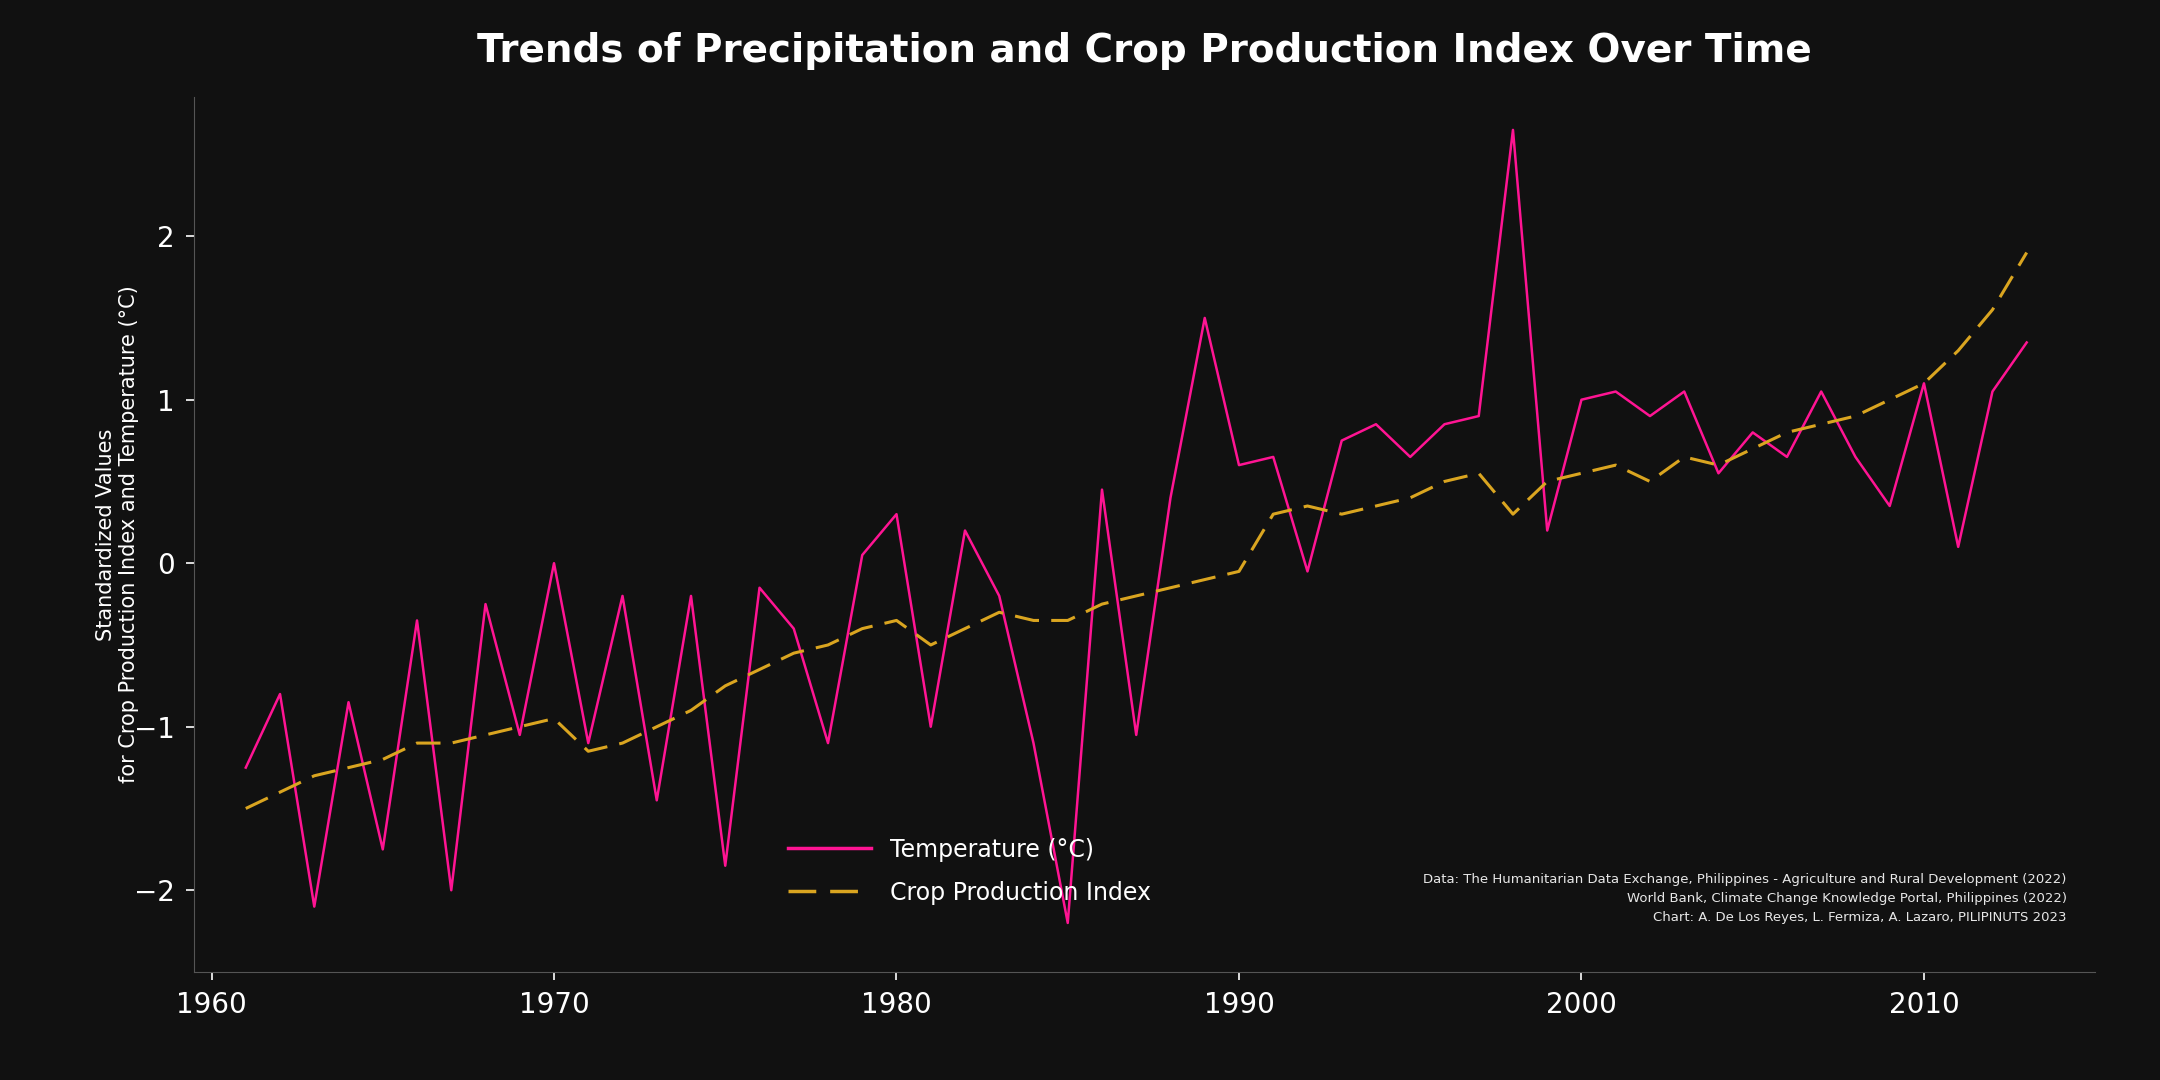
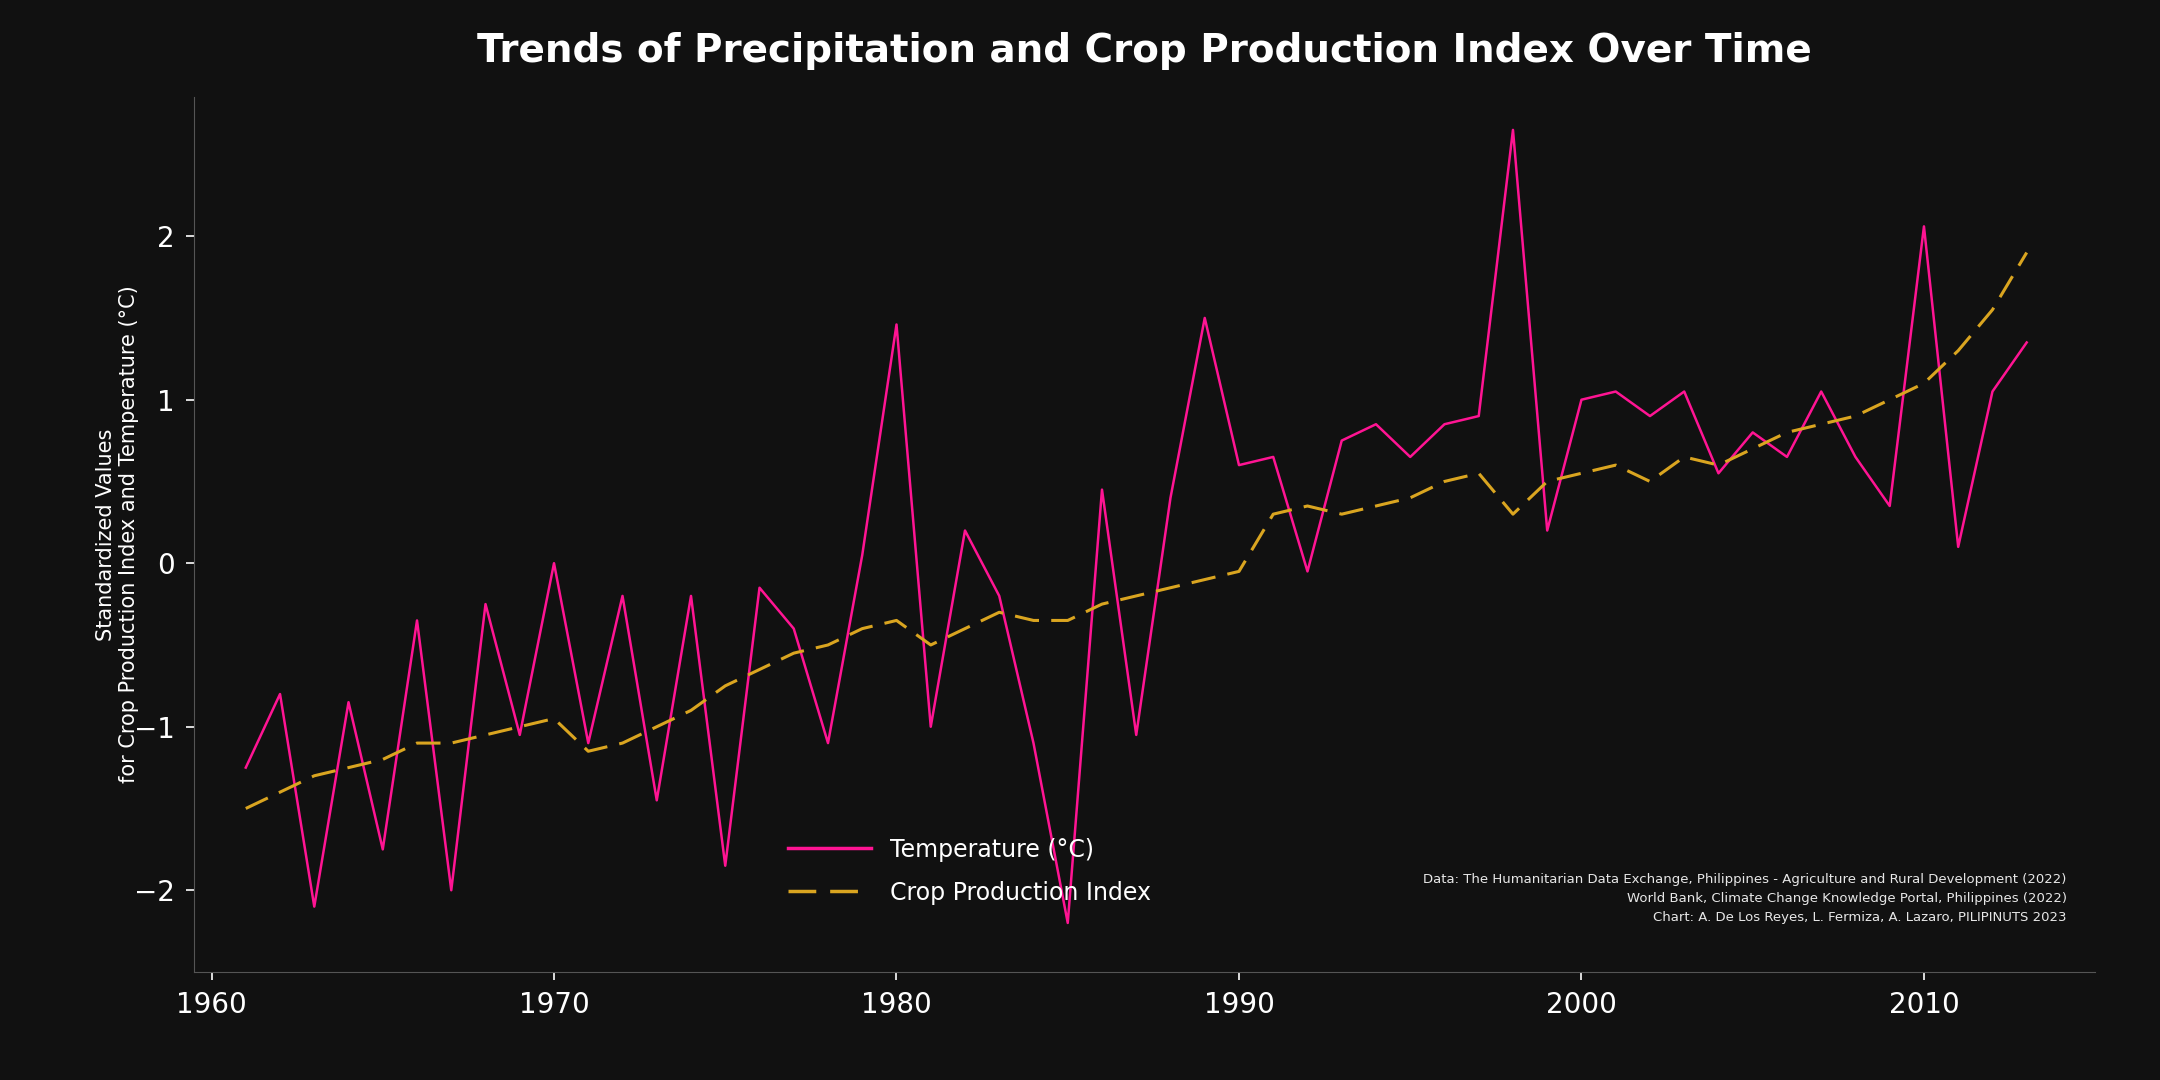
Temperature (°C)/1980: 0.30 -> 1.46
Temperature (°C)/2010: 1.10 -> 2.06
